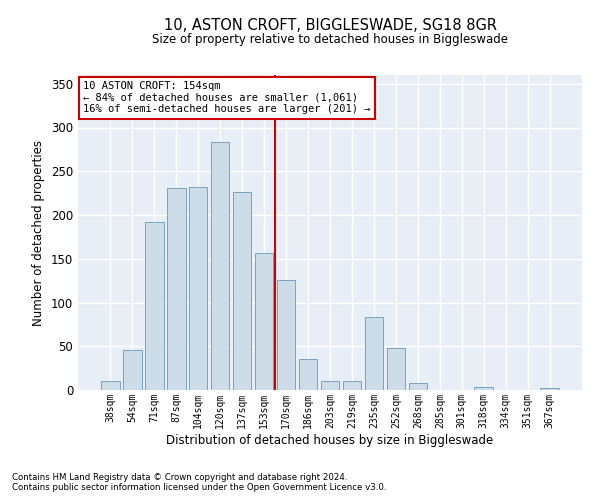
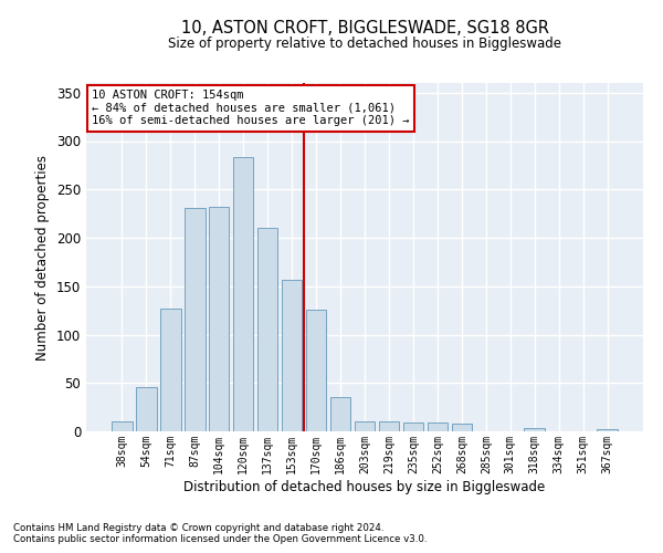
71sqm: 192 -> 127
137sqm: 226 -> 210
235sqm: 84 -> 9
252sqm: 48 -> 9
